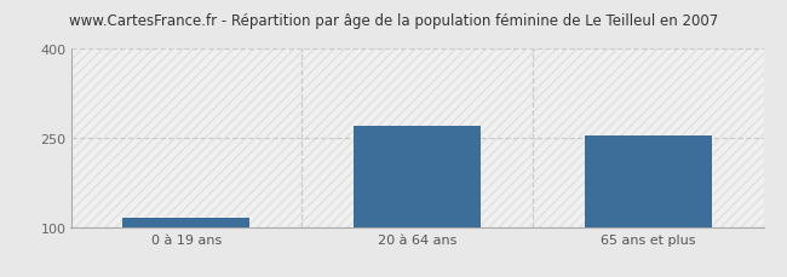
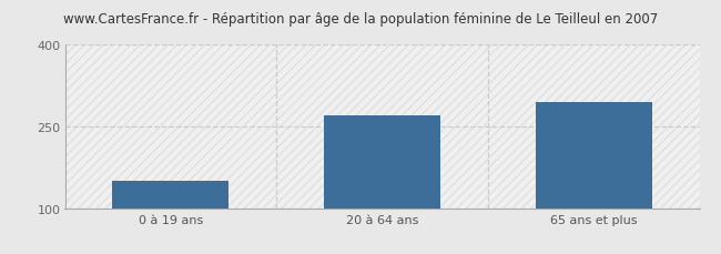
0 à 19 ans: 115 -> 150
65 ans et plus: 255 -> 295
